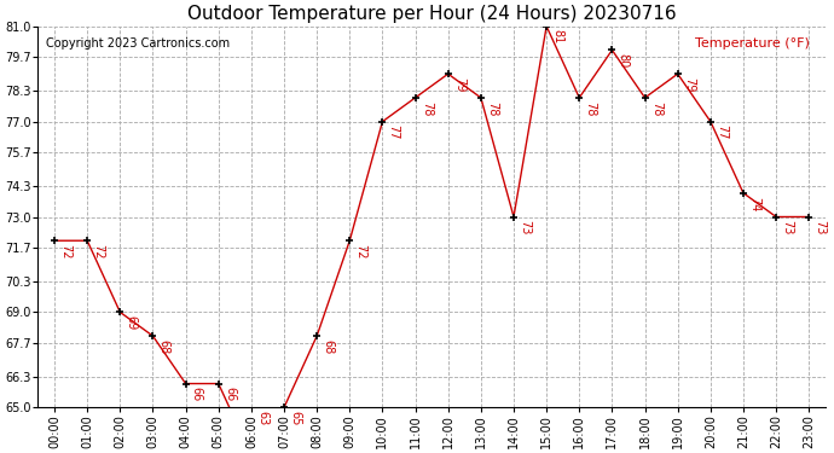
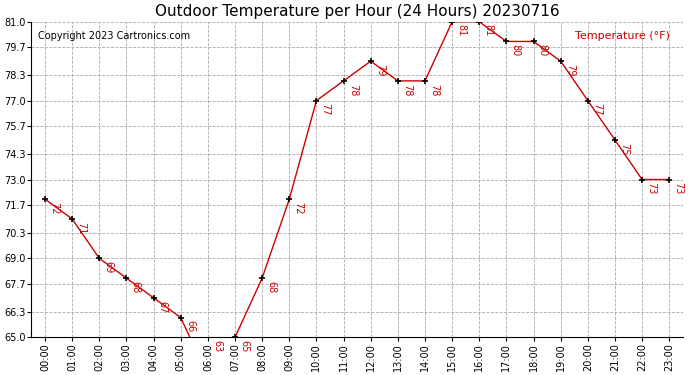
01:00: 72 -> 71
04:00: 66 -> 67
14:00: 73 -> 78
16:00: 78 -> 81
18:00: 78 -> 80
21:00: 74 -> 75
